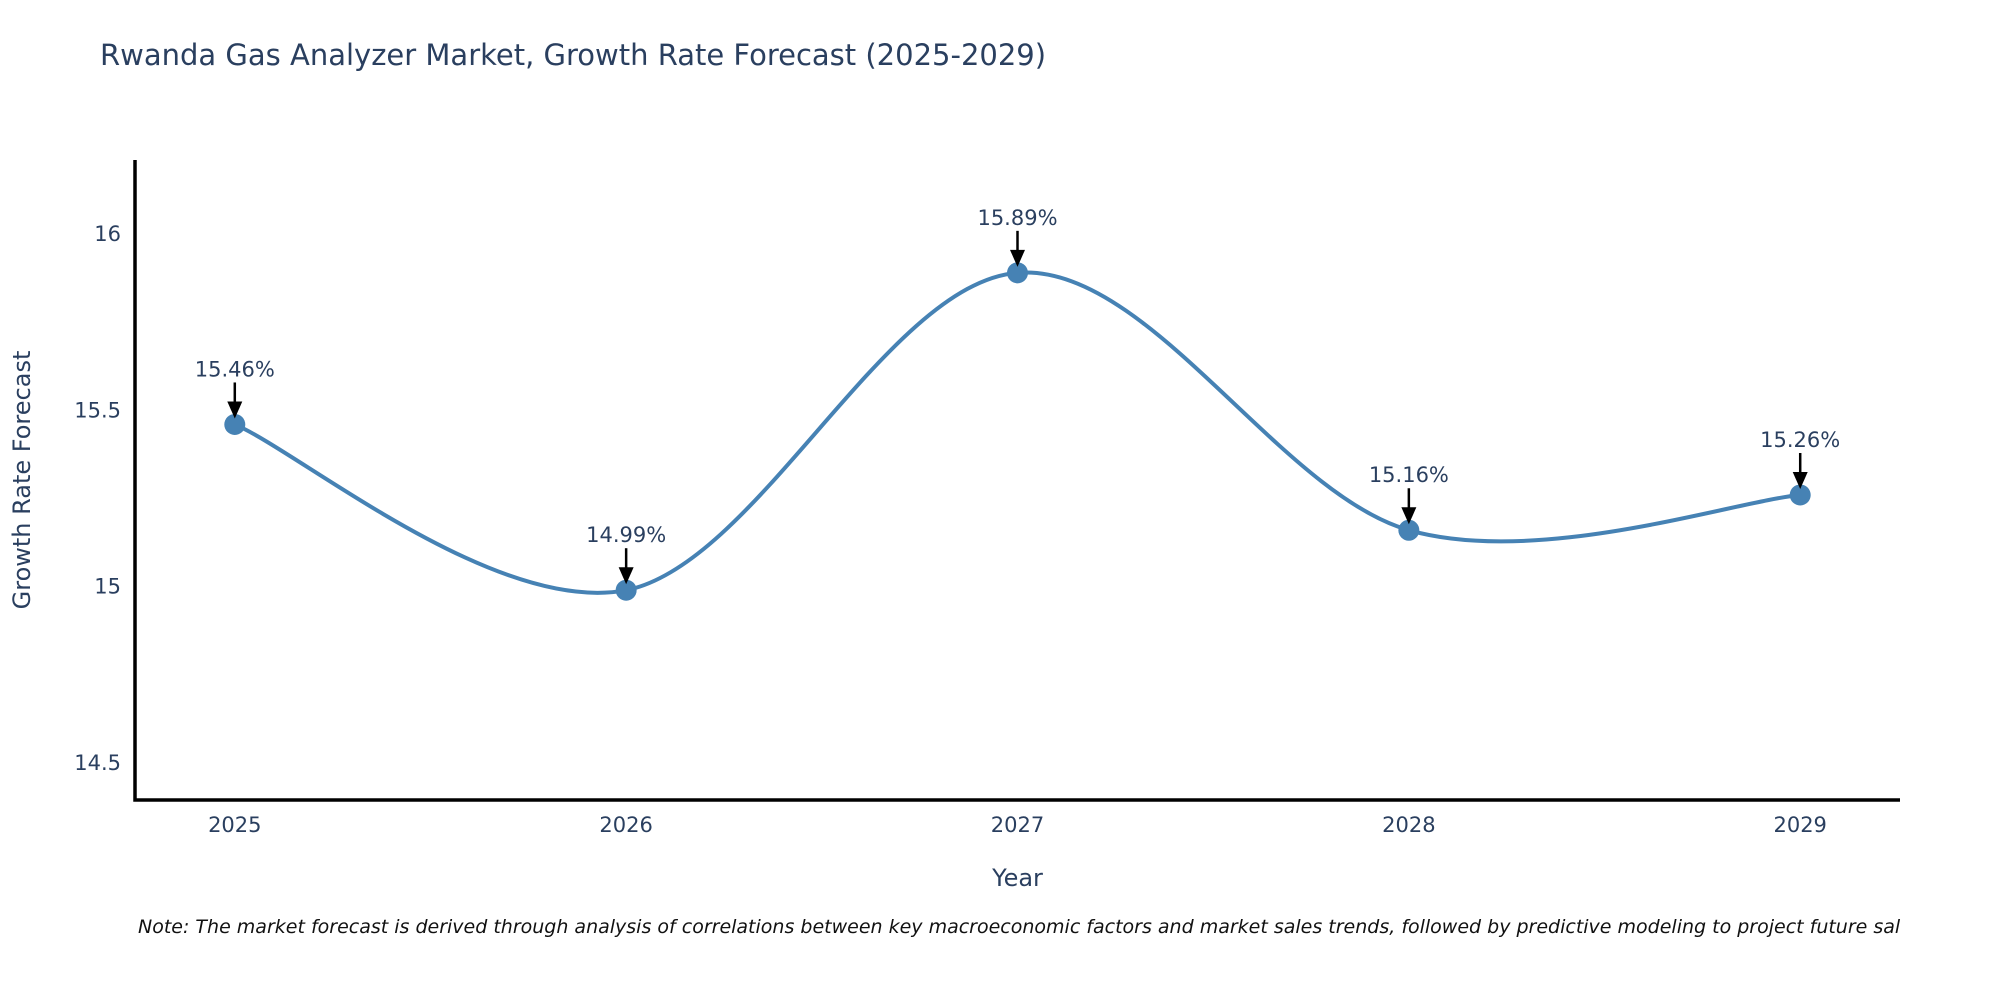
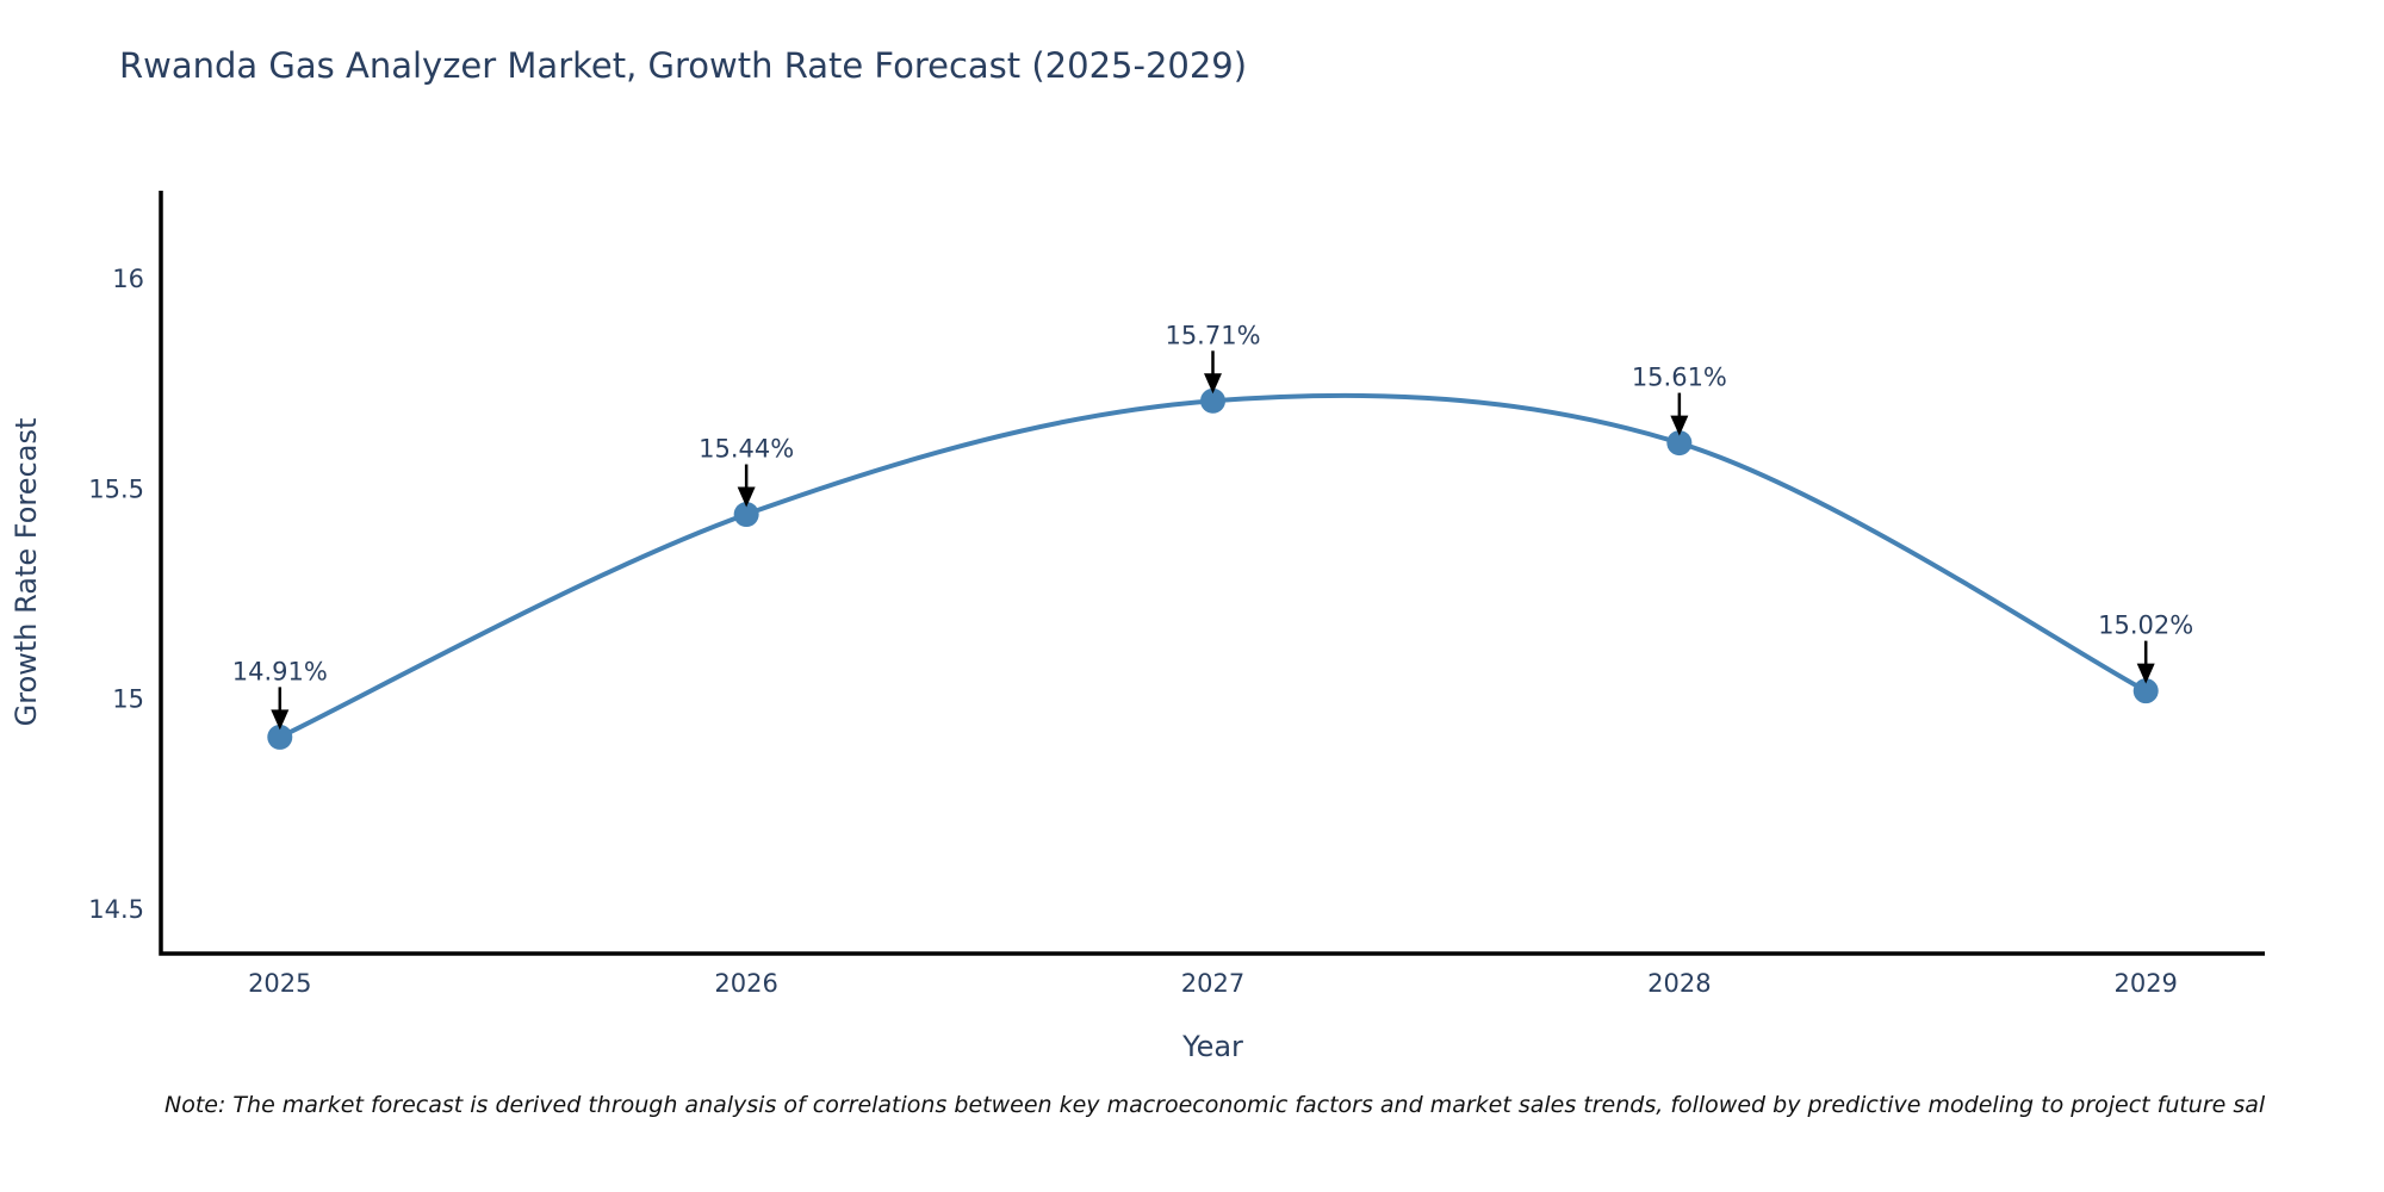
2025: 15.46% -> 14.91%
2026: 14.99% -> 15.44%
2027: 15.89% -> 15.71%
2028: 15.16% -> 15.61%
2029: 15.26% -> 15.02%
